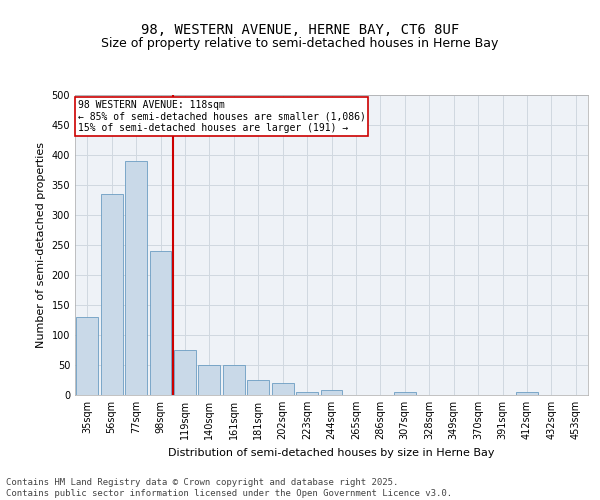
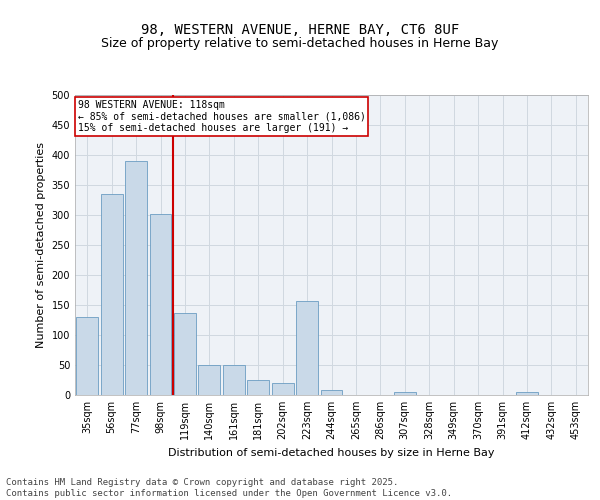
98sqm: 240 -> 302
119sqm: 75 -> 136
223sqm: 5 -> 156
